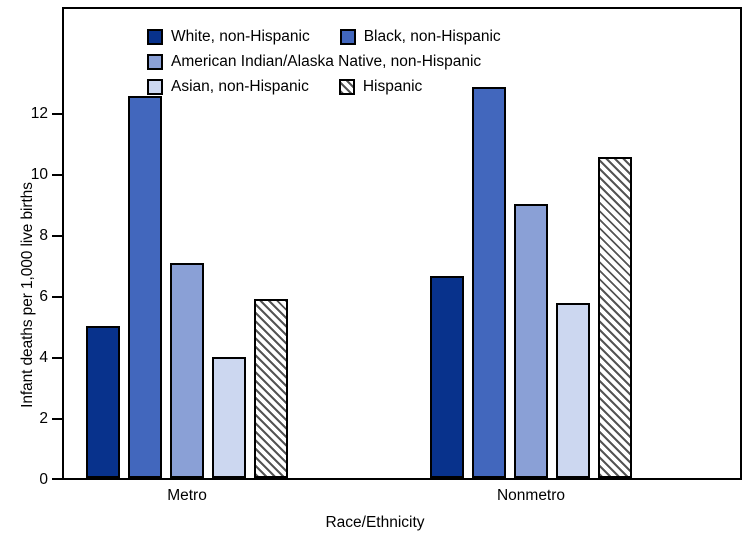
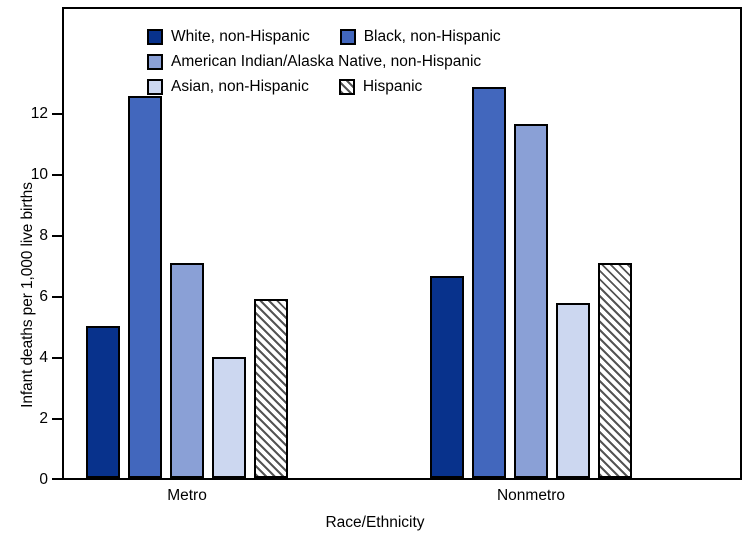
American Indian/Alaska Native, non-Hispanic/Nonmetro: 7.6 -> 9.8
Hispanic/Nonmetro: 8.9 -> 6.0
